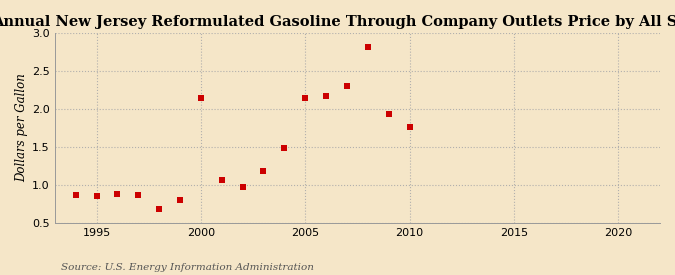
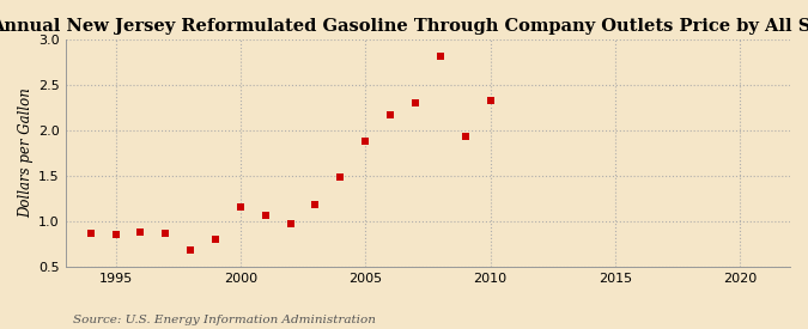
2000: 2.14 -> 1.16
2005: 2.14 -> 1.88
2010: 1.76 -> 2.33
